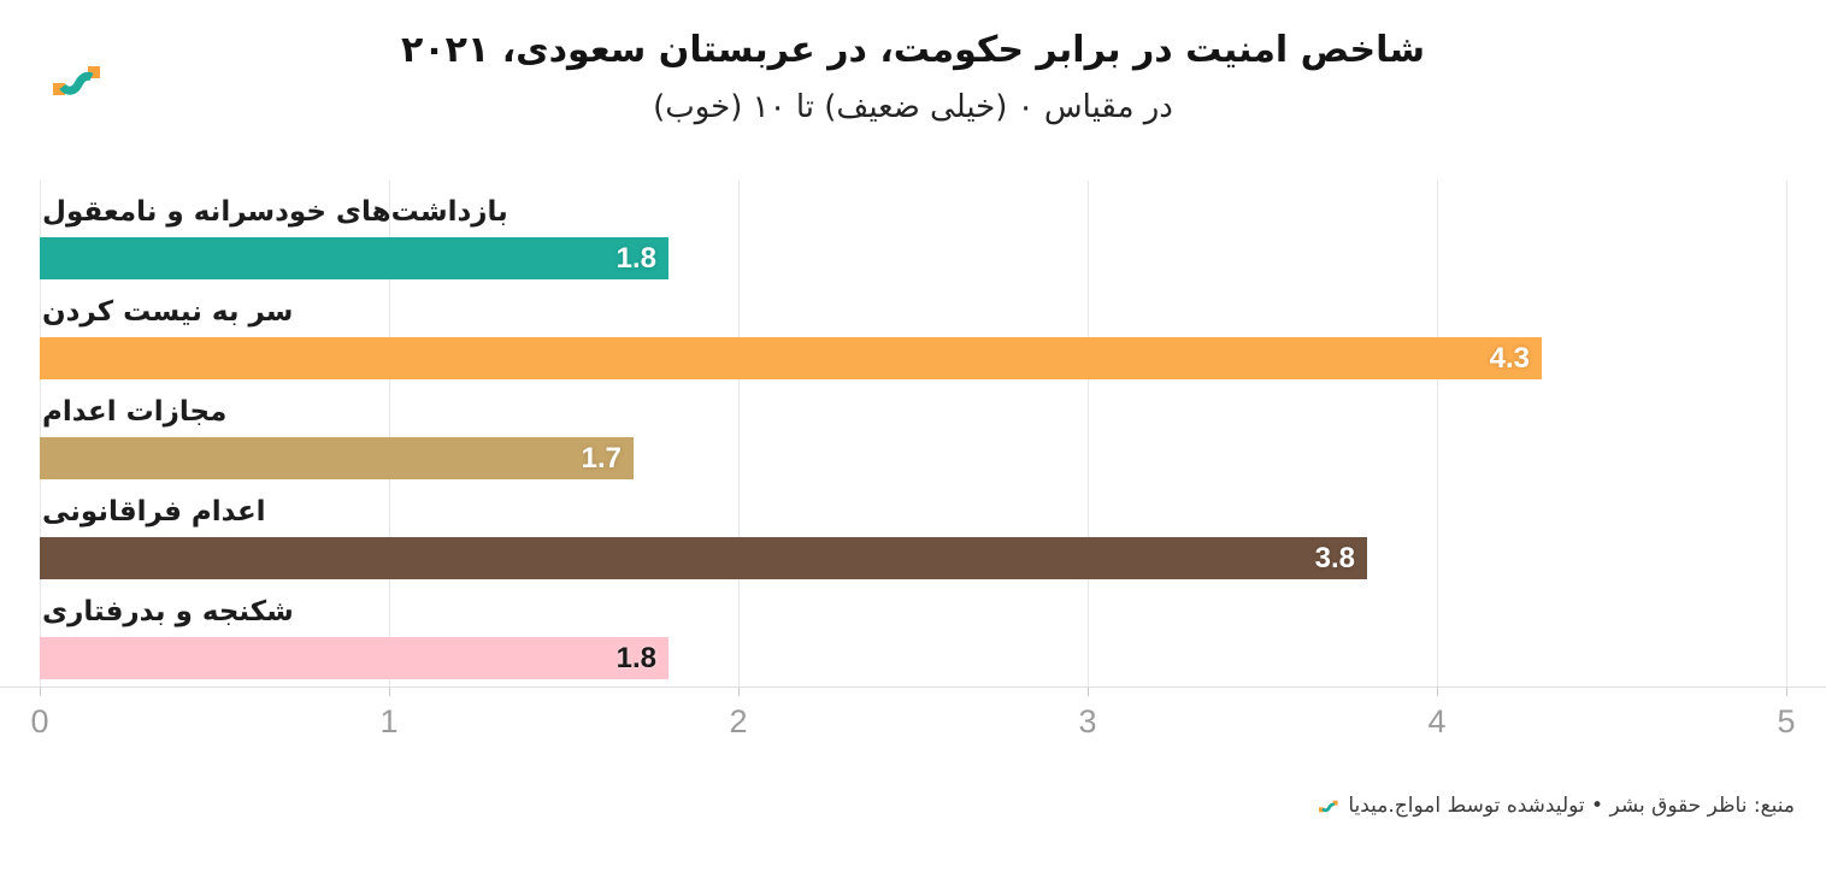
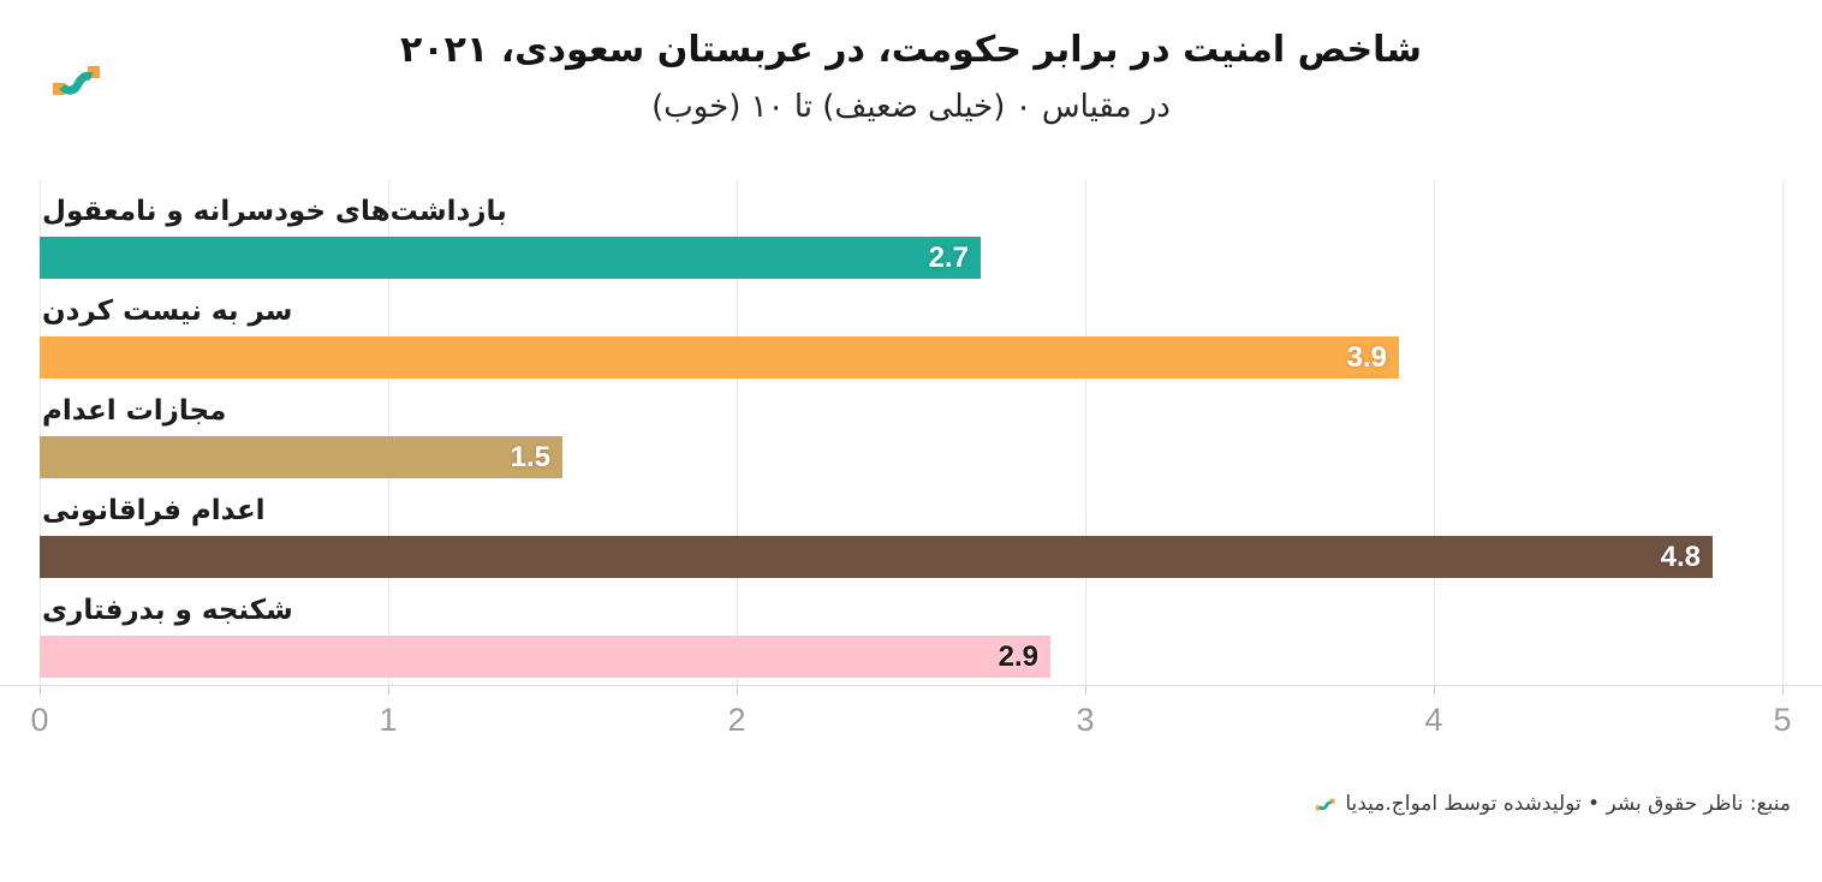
بازداشت‌های خودسرانه و نامعقول: 1.8 -> 2.7
سر به نیست کردن: 4.3 -> 3.9
مجازات اعدام: 1.7 -> 1.5
اعدام فراقانونی: 3.8 -> 4.8
شکنجه و بدرفتاری: 1.8 -> 2.9
